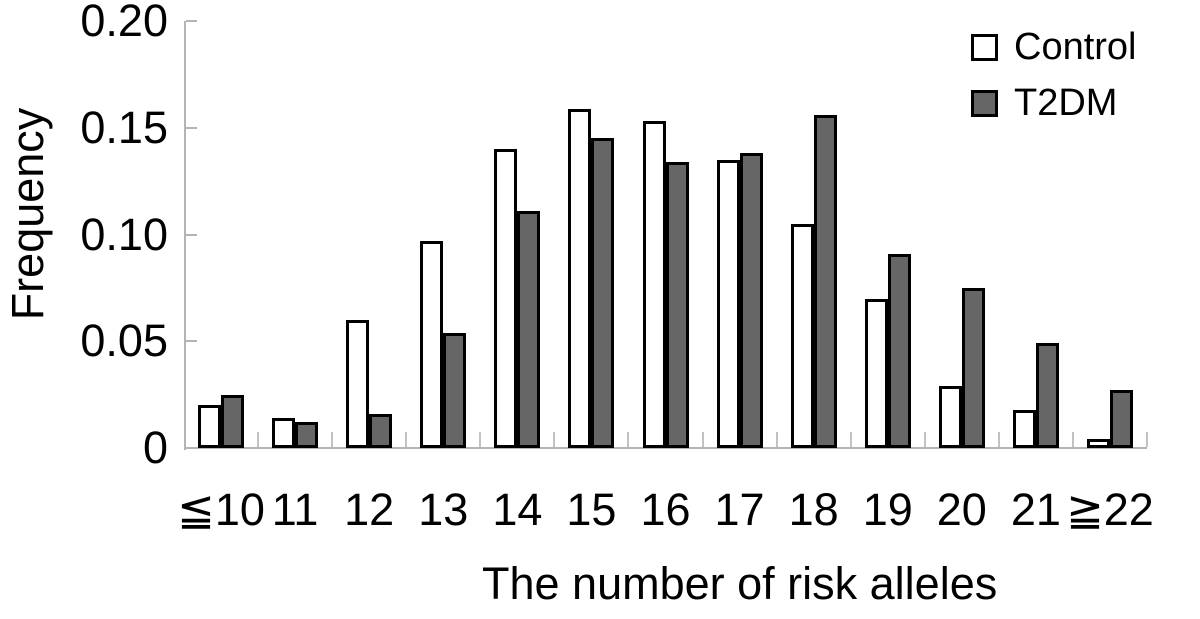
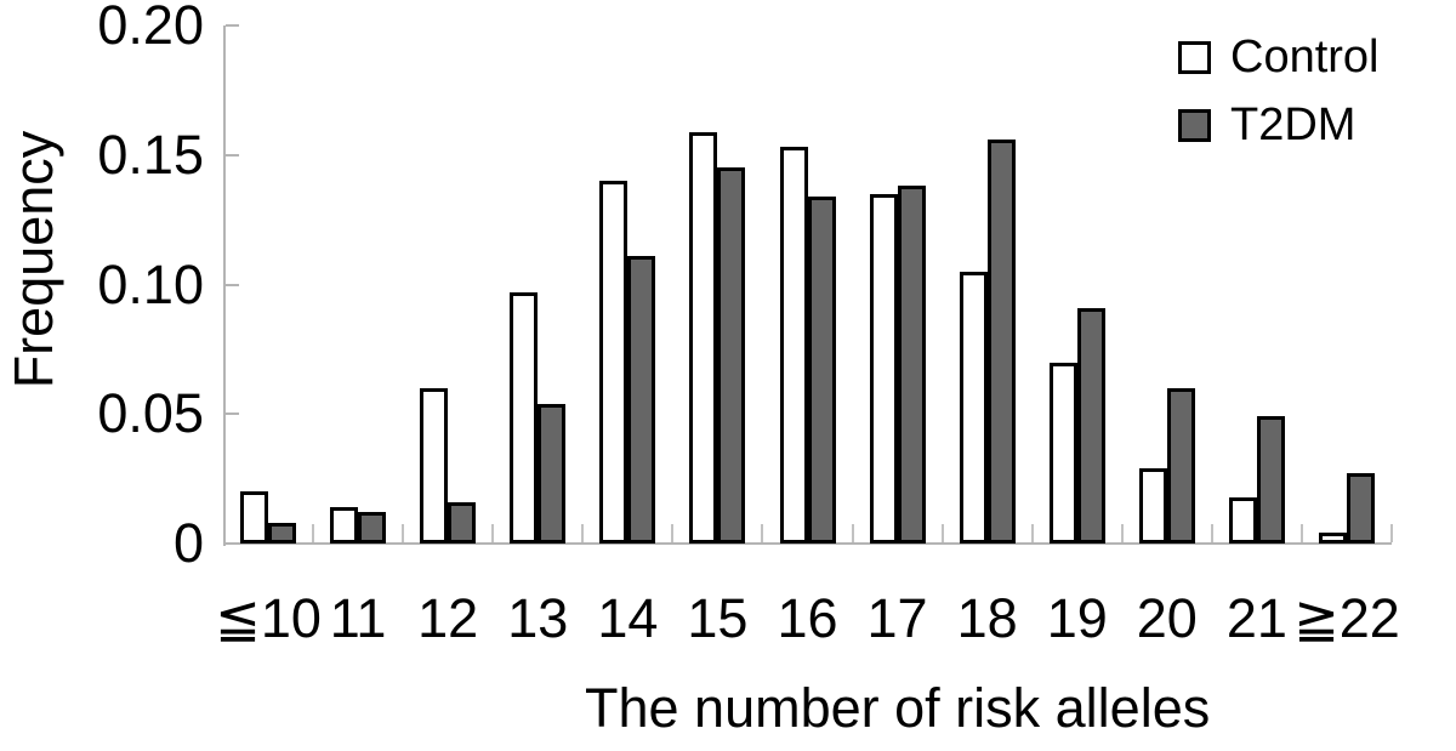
T2DM/≦10: 0.025 -> 0.008
T2DM/20: 0.075 -> 0.060
